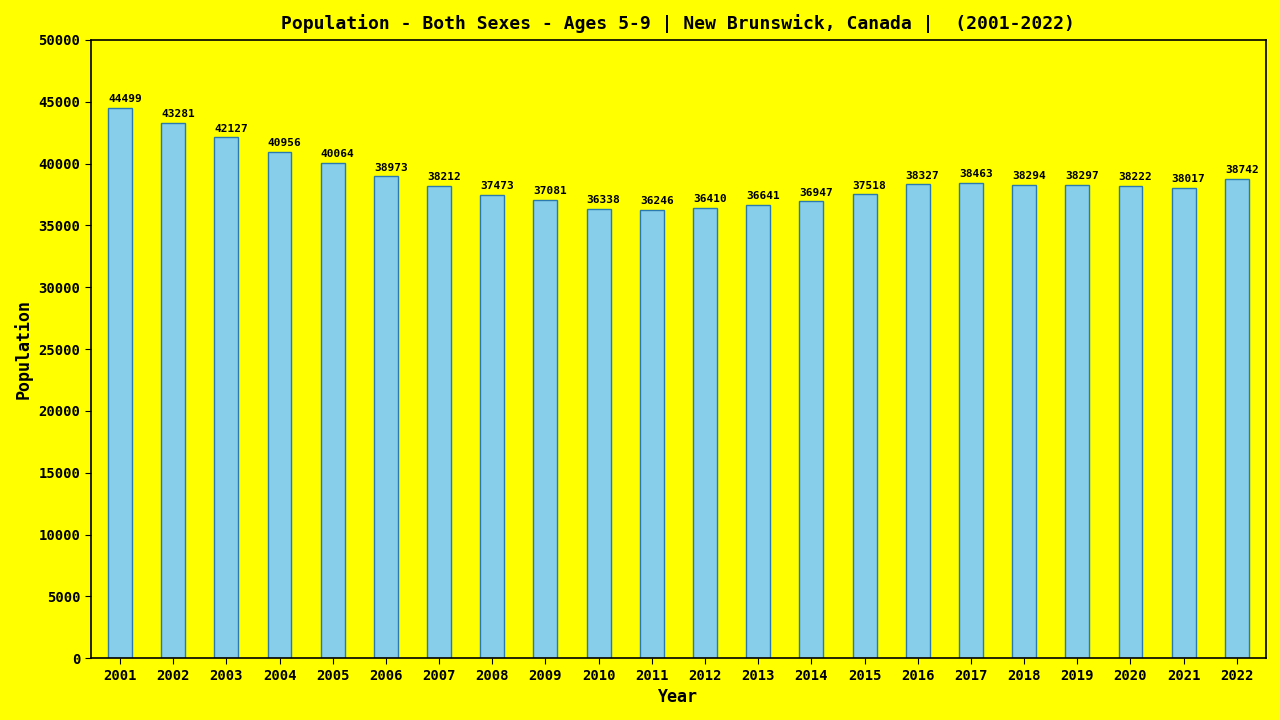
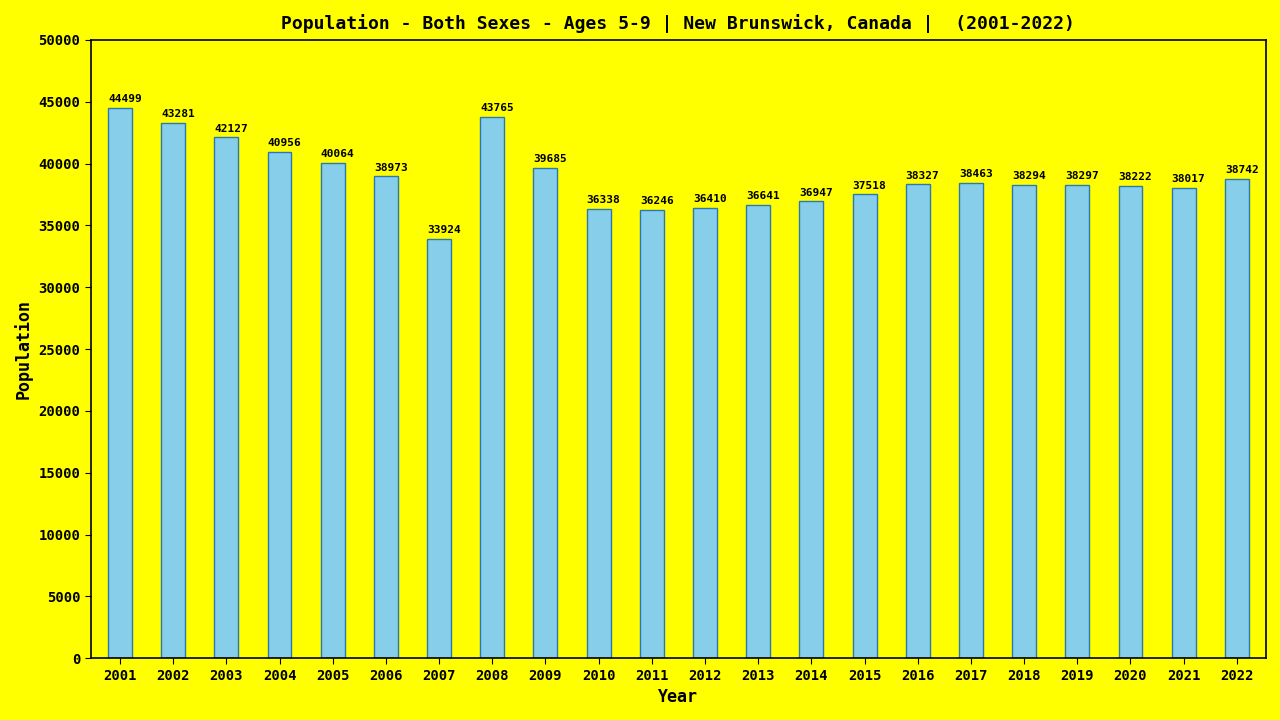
2007: 38212 -> 33924
2008: 37473 -> 43765
2009: 37081 -> 39685
